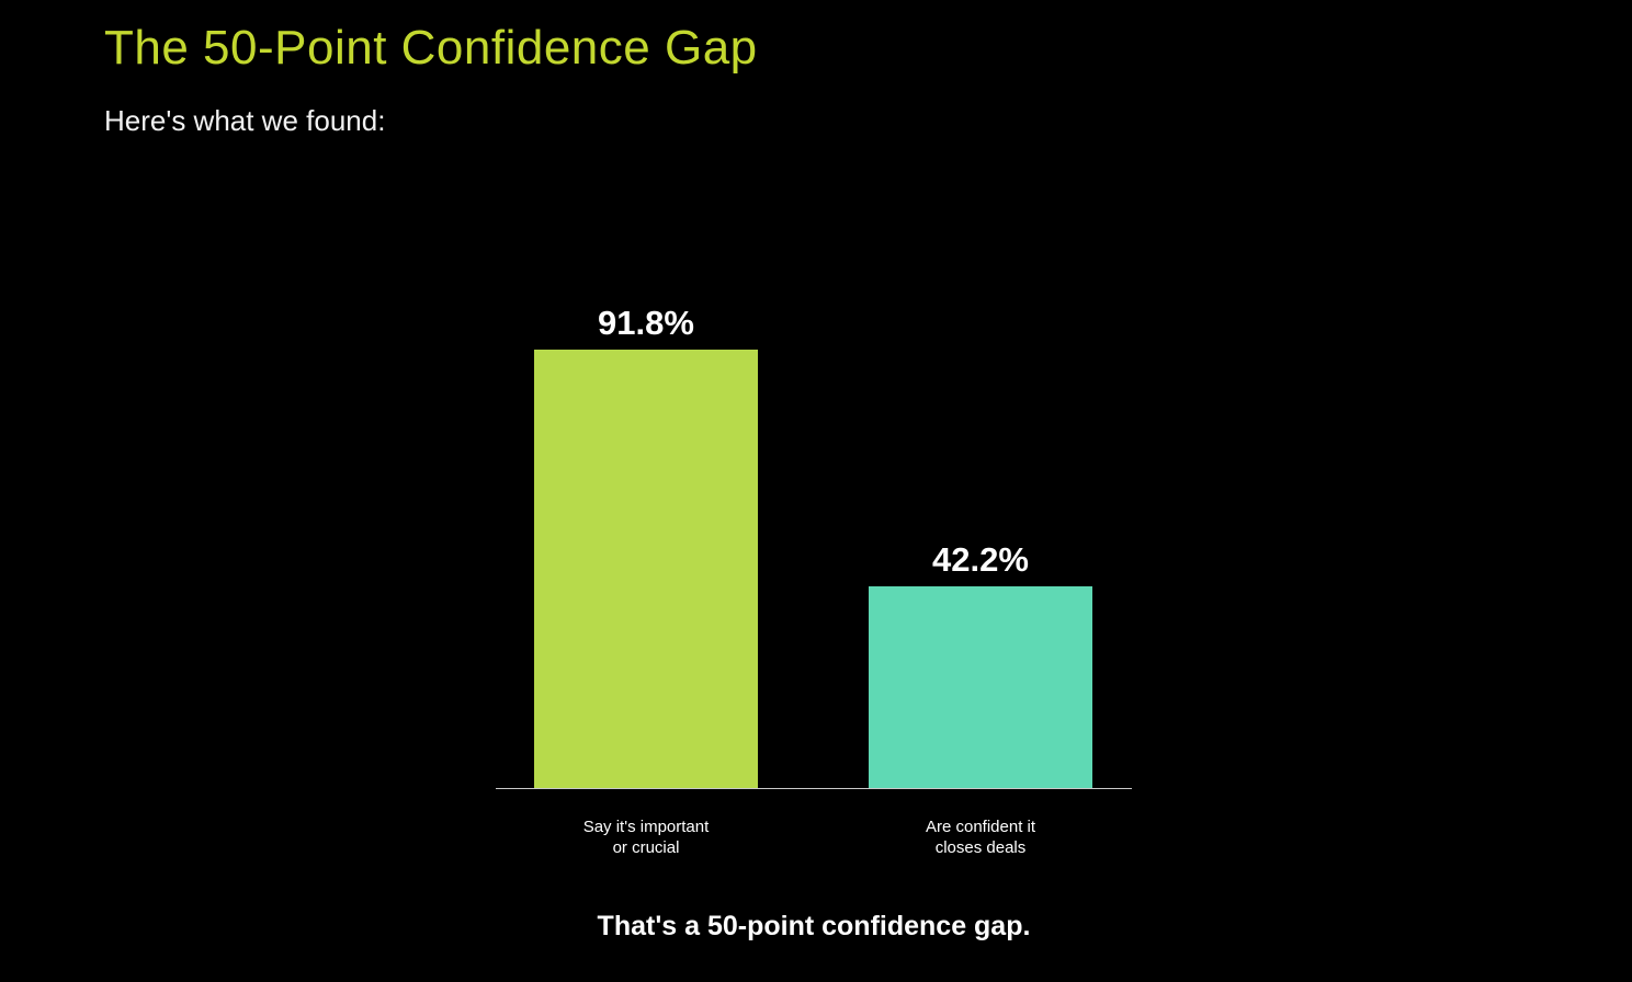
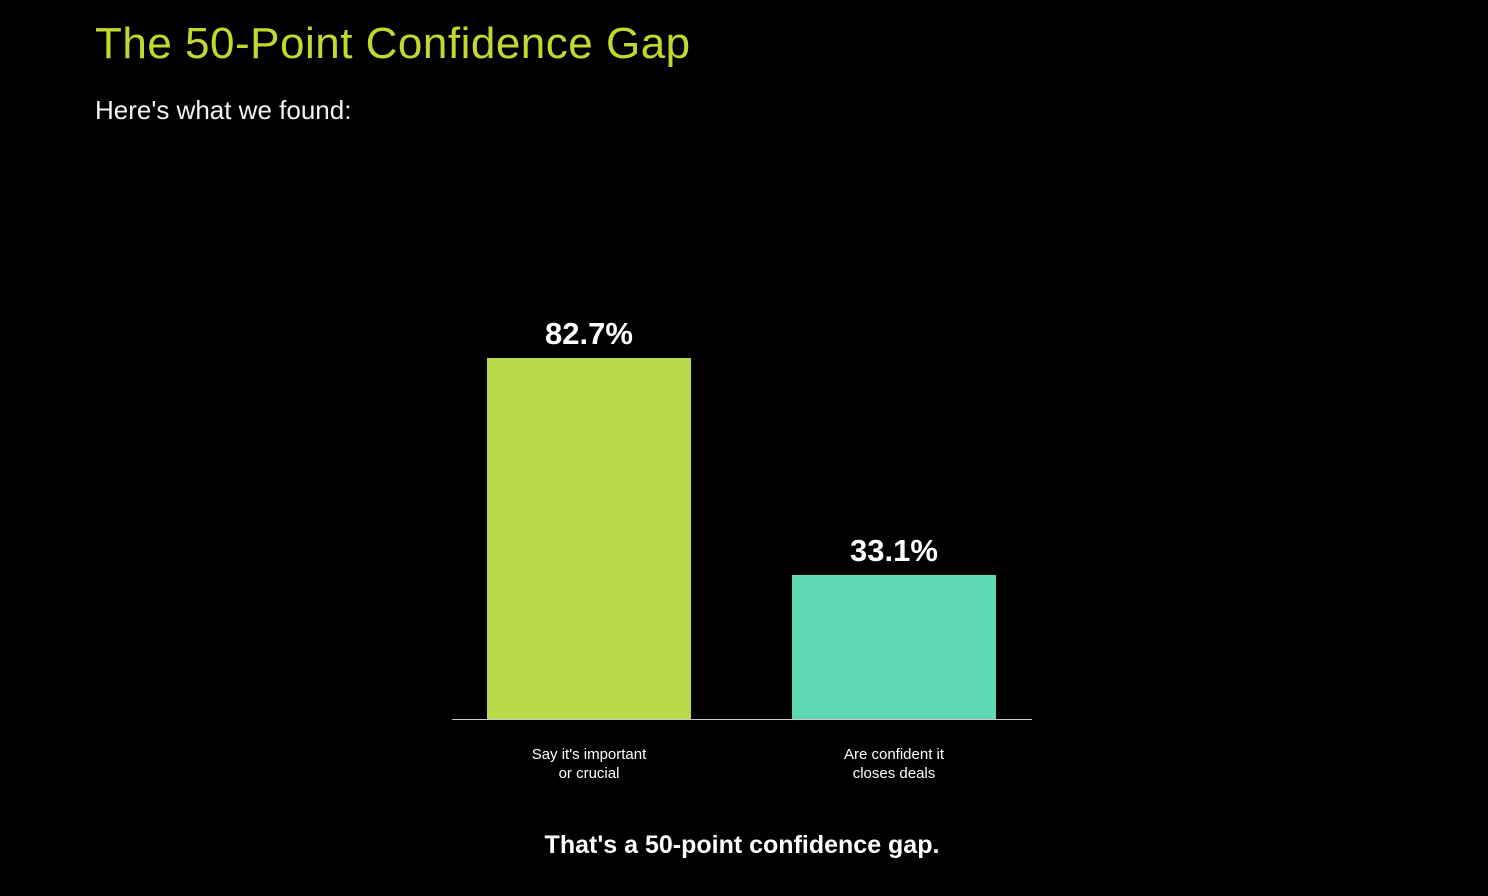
Say it's important or crucial: 91.8% -> 82.7%
Are confident it closes deals: 42.2% -> 33.1%
